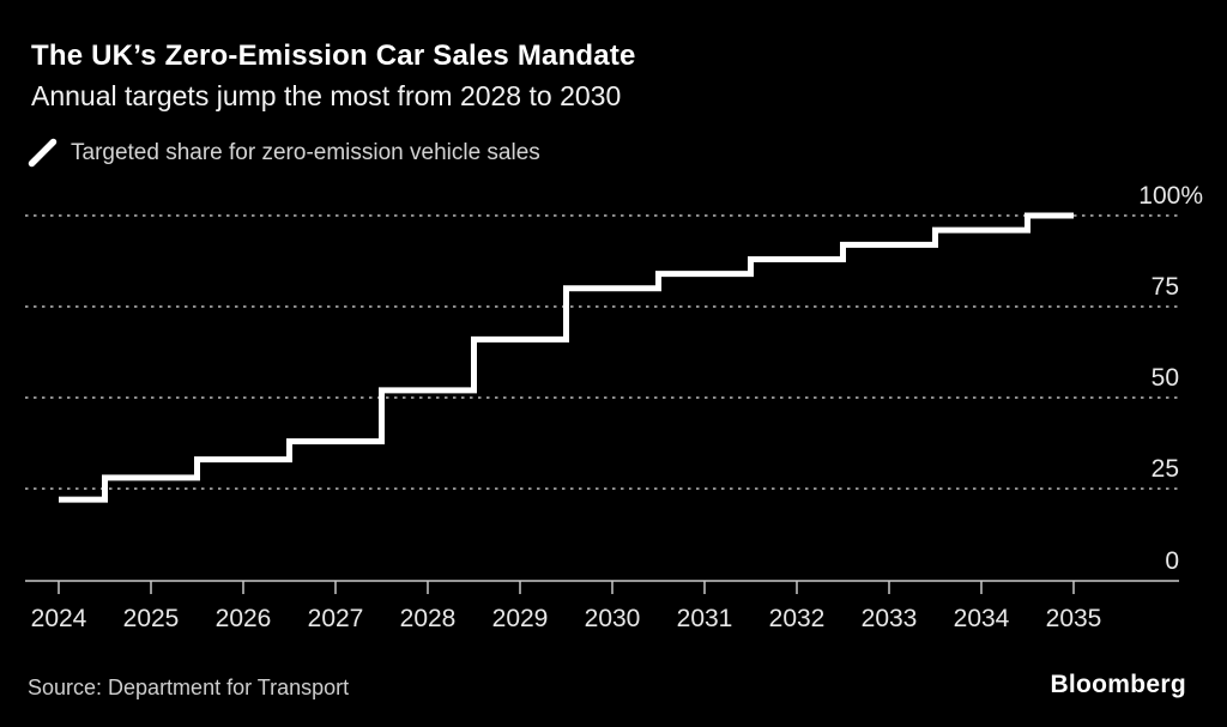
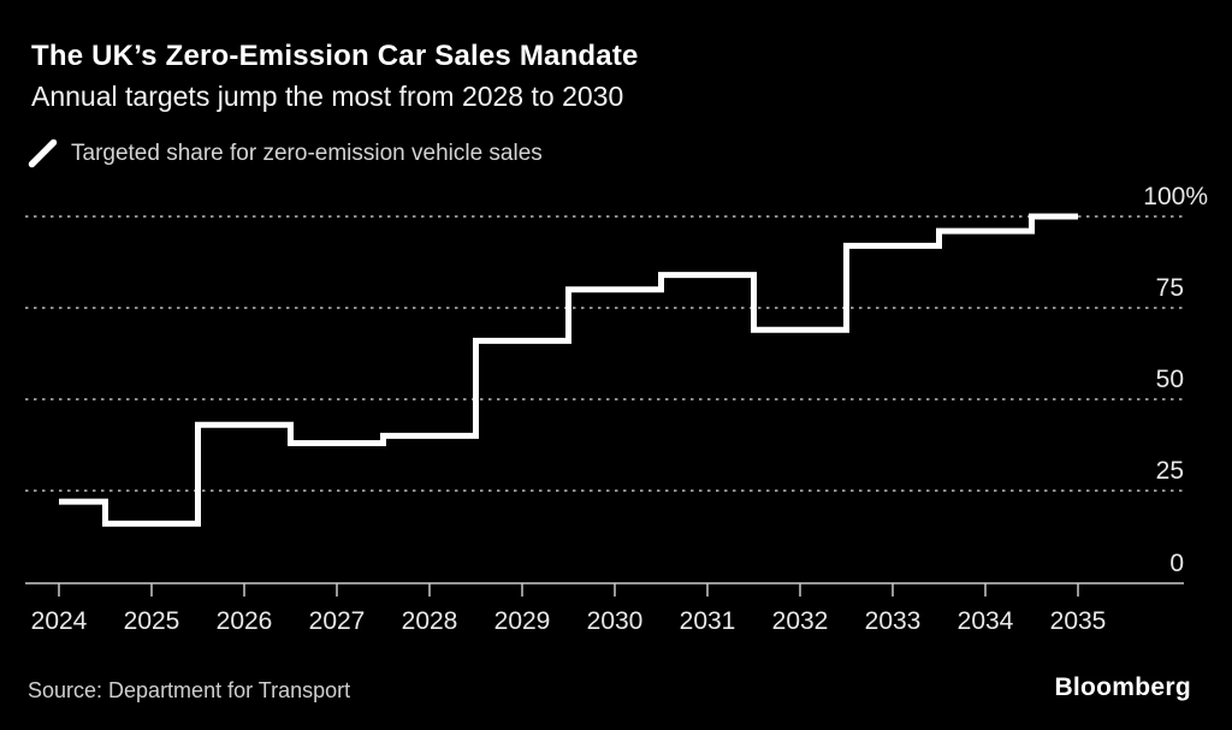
2025: 28 -> 16
2026: 33 -> 43
2028: 52 -> 40
2032: 88 -> 69
